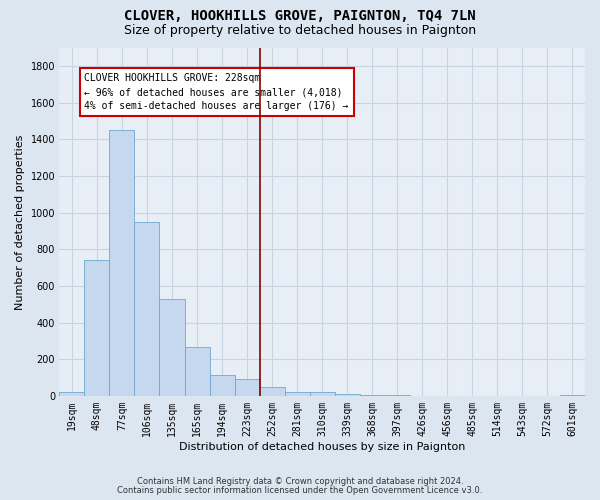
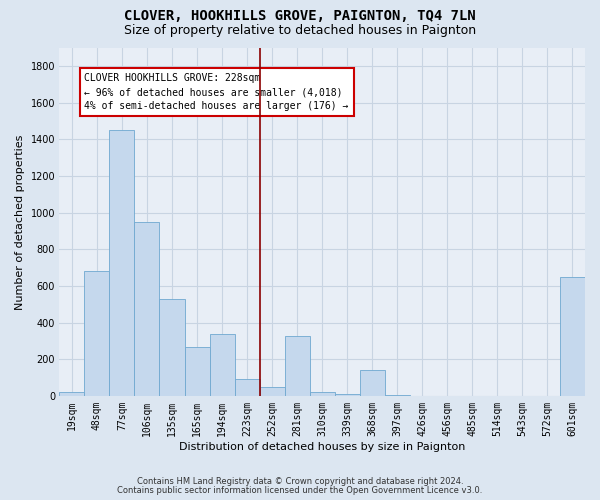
48sqm: 740 -> 680
194sqm: 120 -> 340
281sqm: 20 -> 330
368sqm: 0 -> 140
601sqm: 0 -> 650
